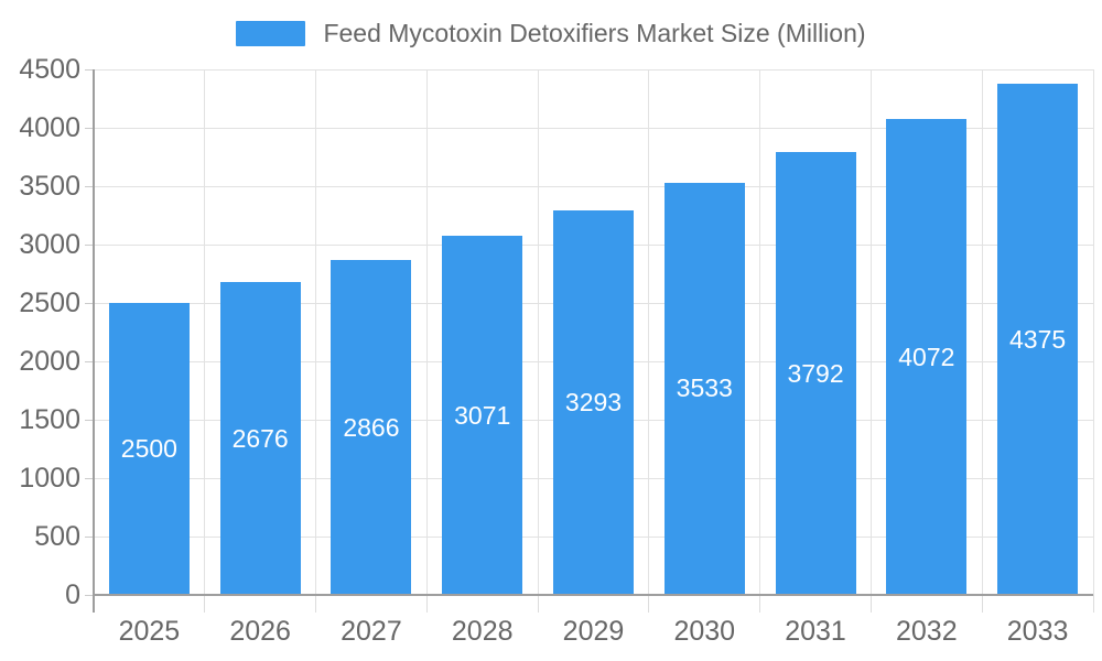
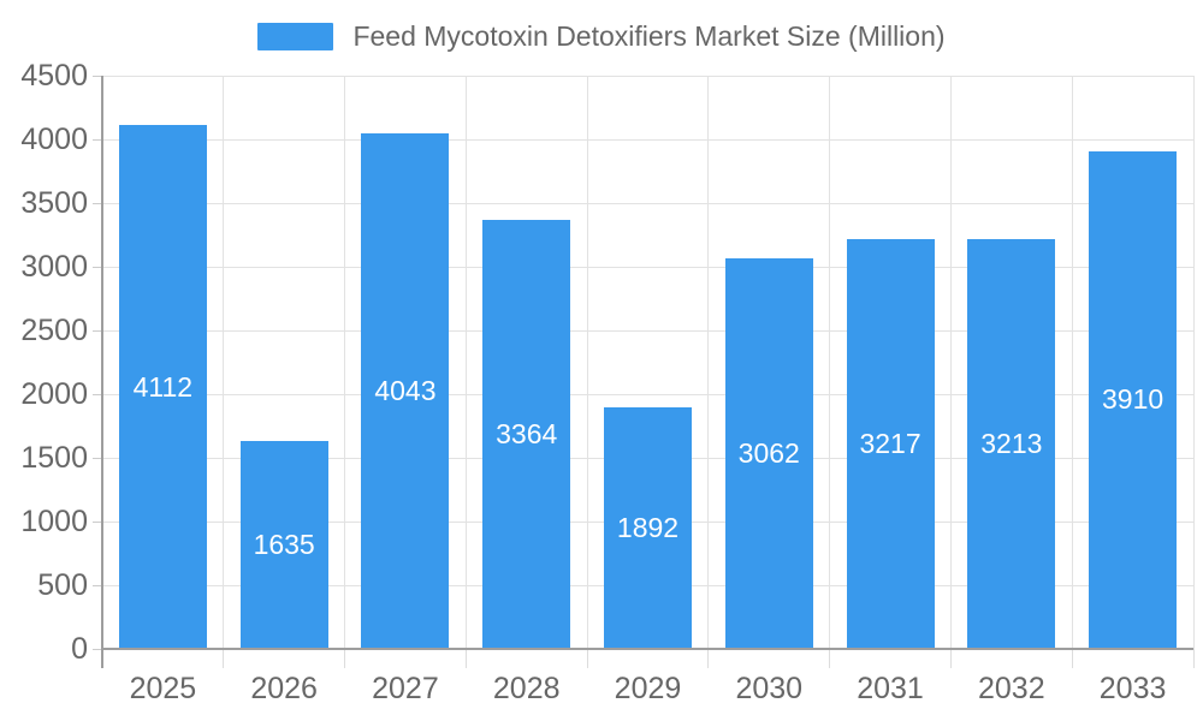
2025: 2500 -> 4112
2026: 2676 -> 1635
2027: 2866 -> 4043
2028: 3071 -> 3364
2029: 3293 -> 1892
2030: 3533 -> 3062
2031: 3792 -> 3217
2032: 4072 -> 3213
2033: 4375 -> 3910
